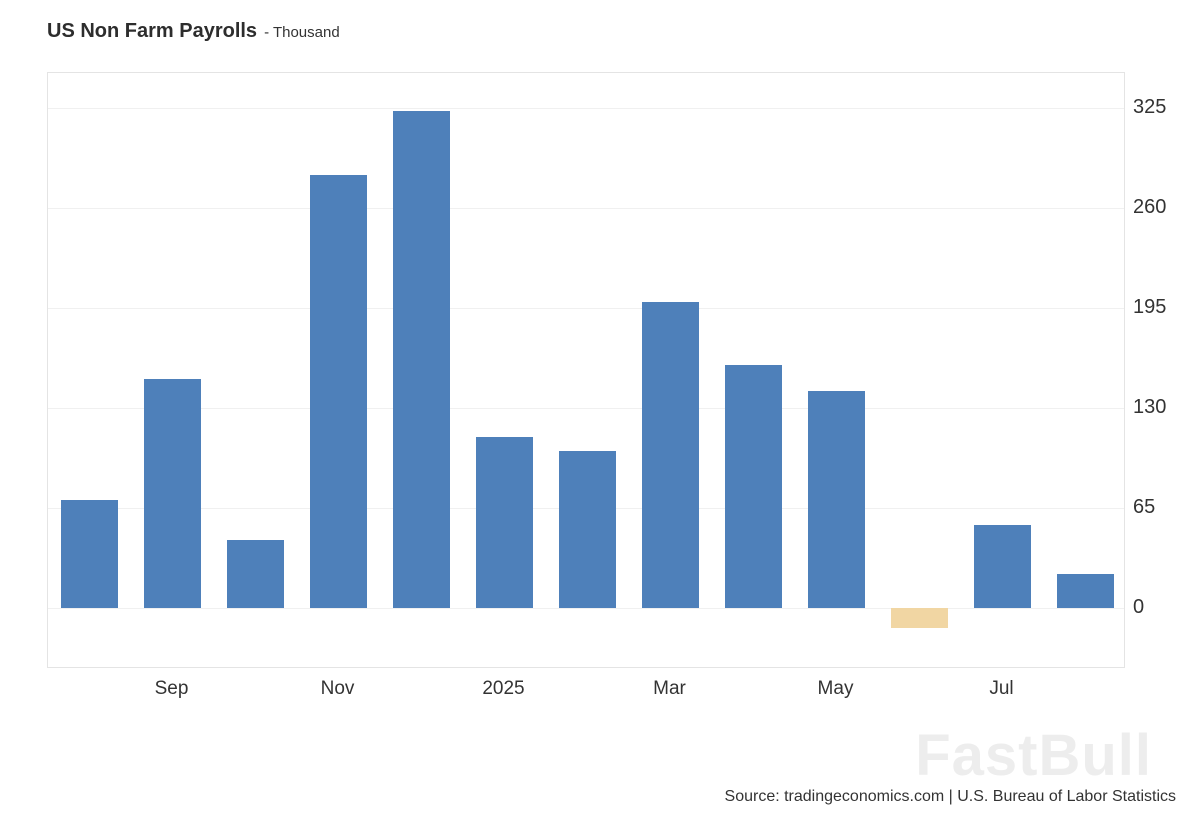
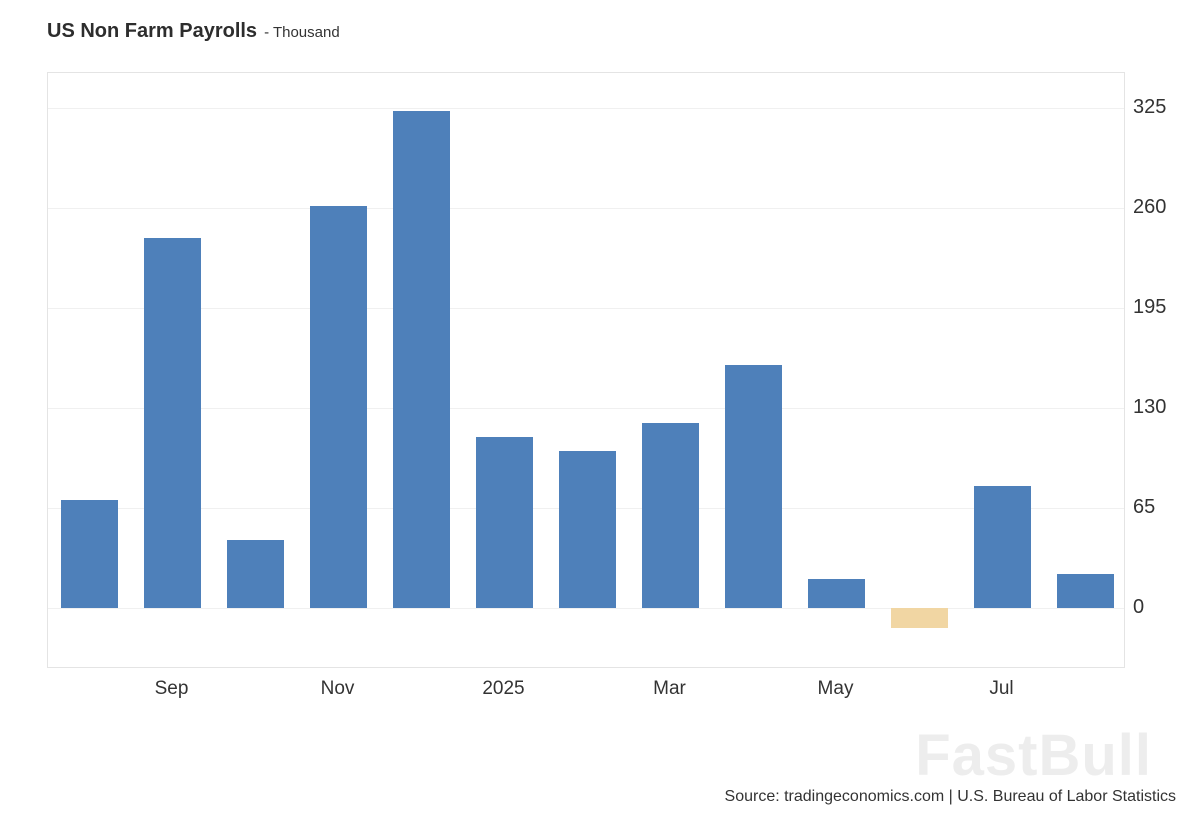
Sep: 149 -> 240
Nov: 281 -> 261
Mar: 199 -> 120
May: 141 -> 19
Jul: 54 -> 79
